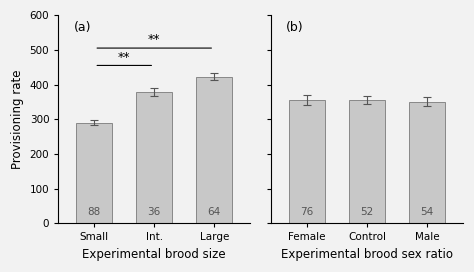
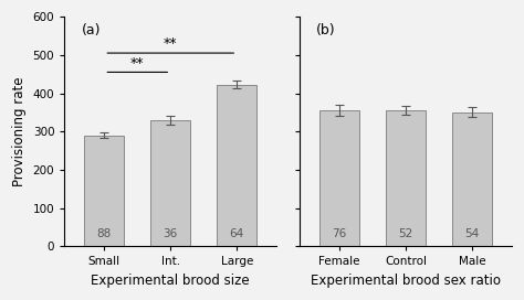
Int.: 378 -> 330
